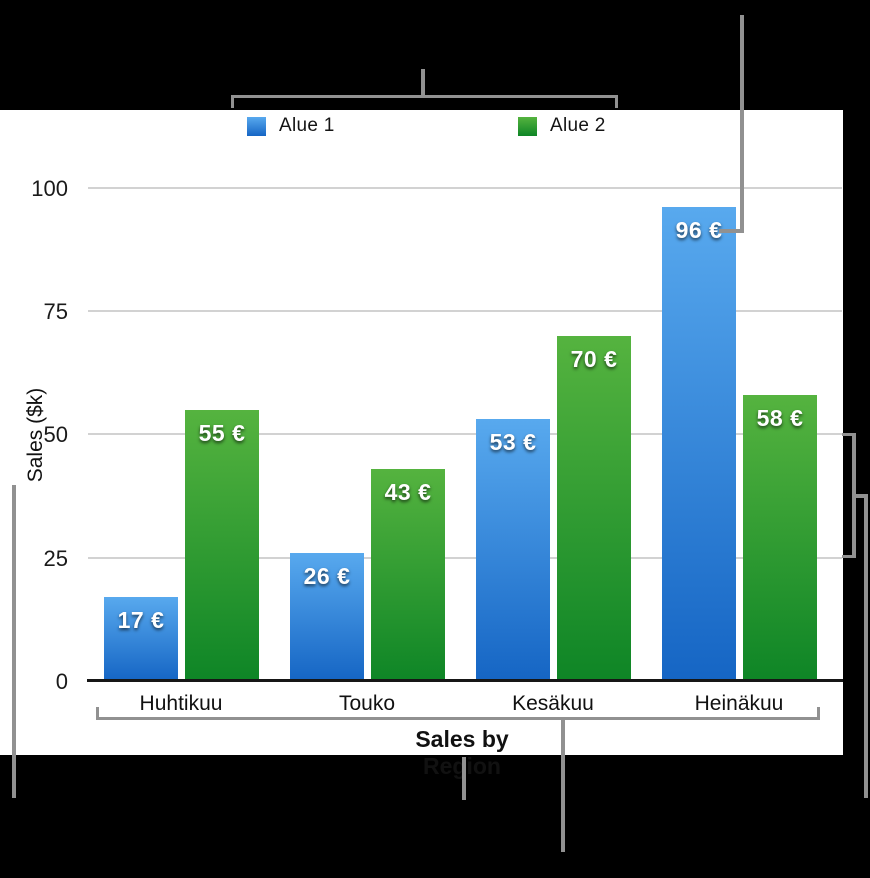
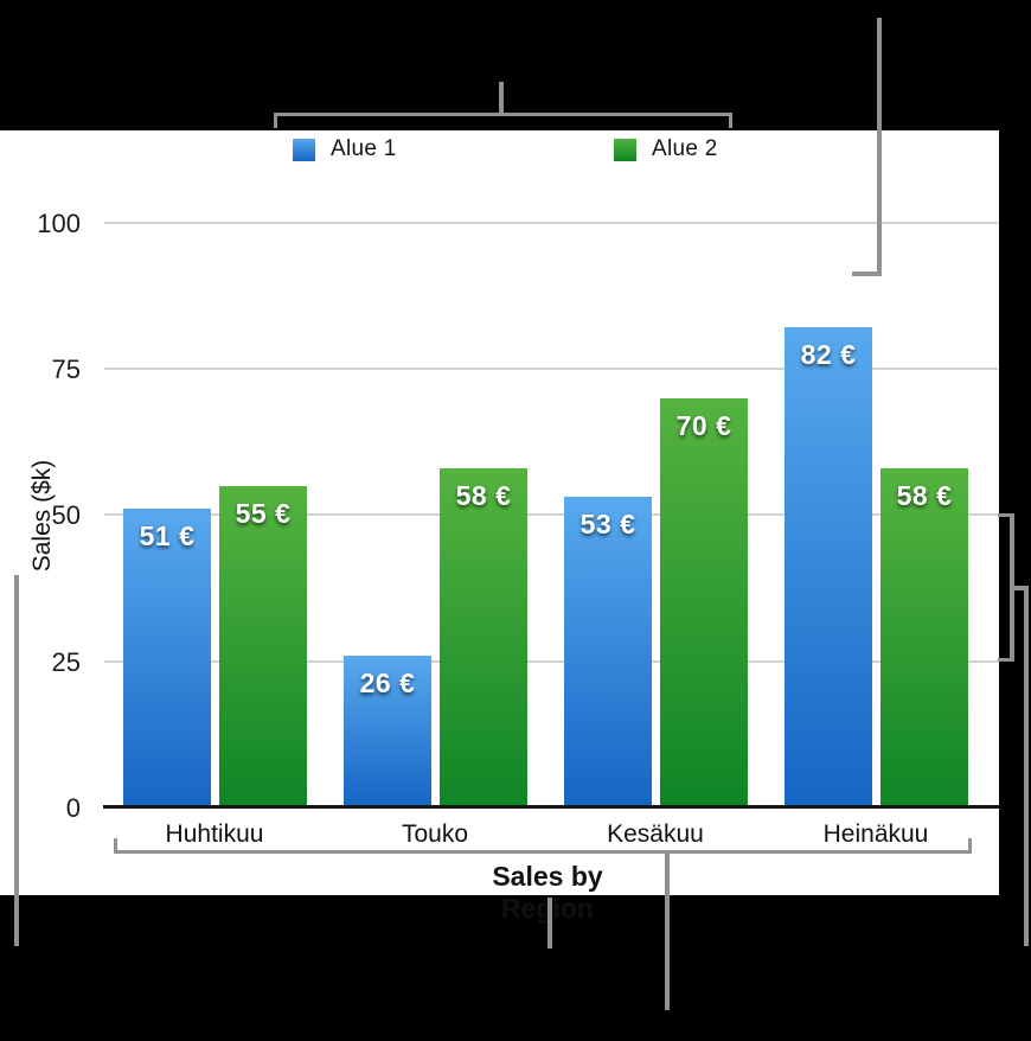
Alue 1/Huhtikuu: 17 -> 51
Alue 2/Touko: 43 -> 58
Alue 1/Heinäkuu: 96 -> 82
